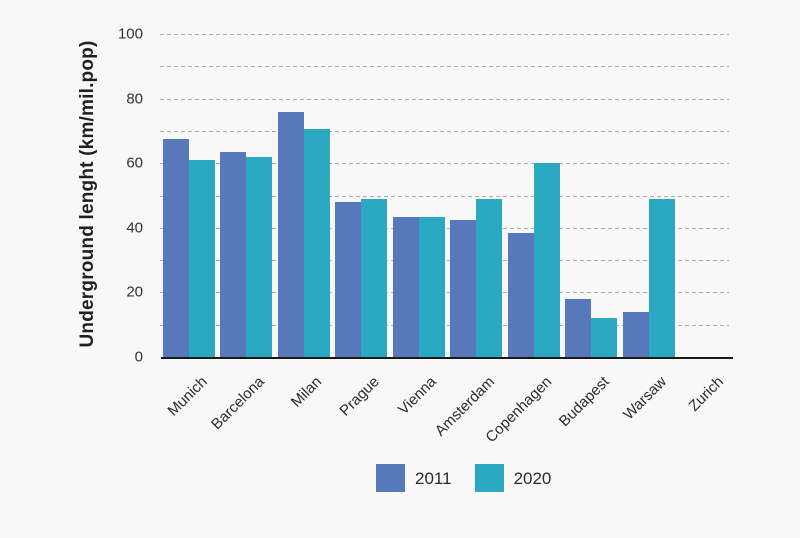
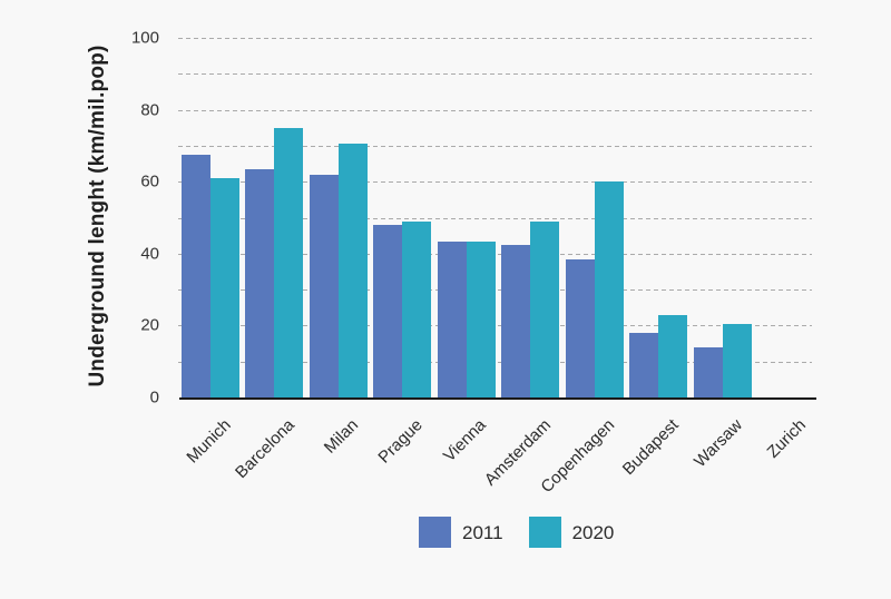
2020/Barcelona: 62 -> 75
2011/Milan: 76 -> 62
2020/Budapest: 12 -> 23
2020/Warsaw: 49 -> 20
